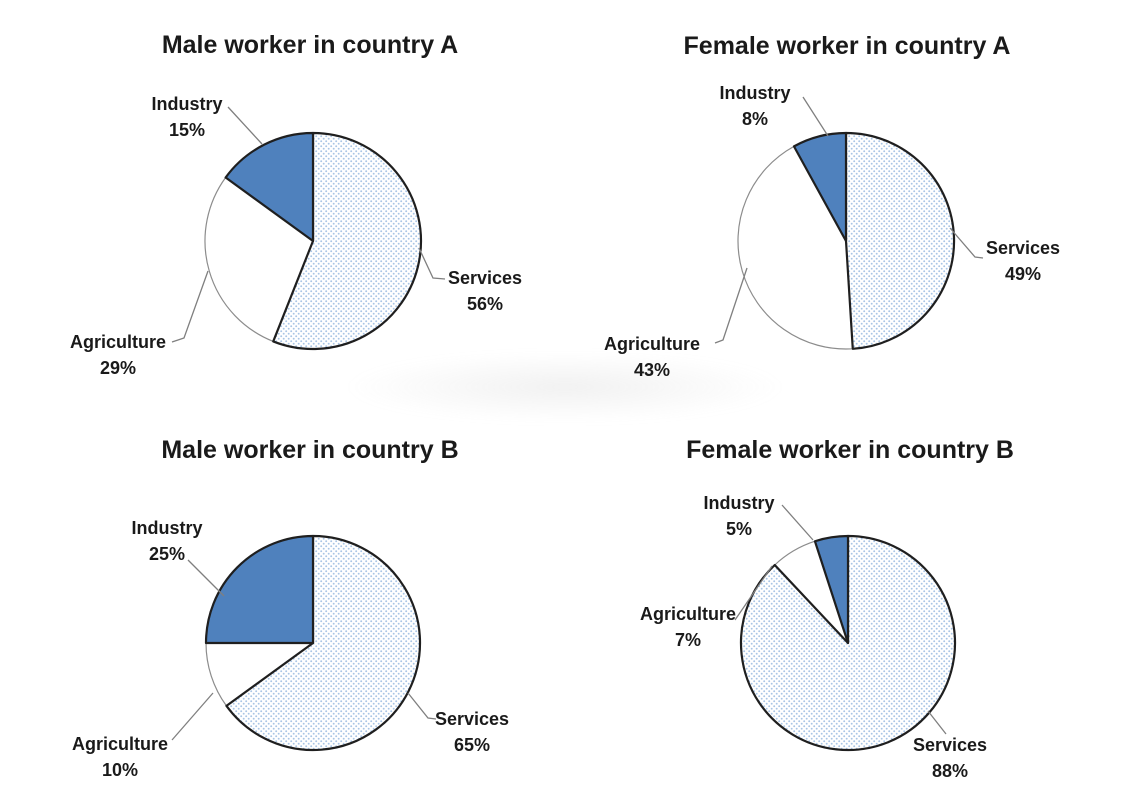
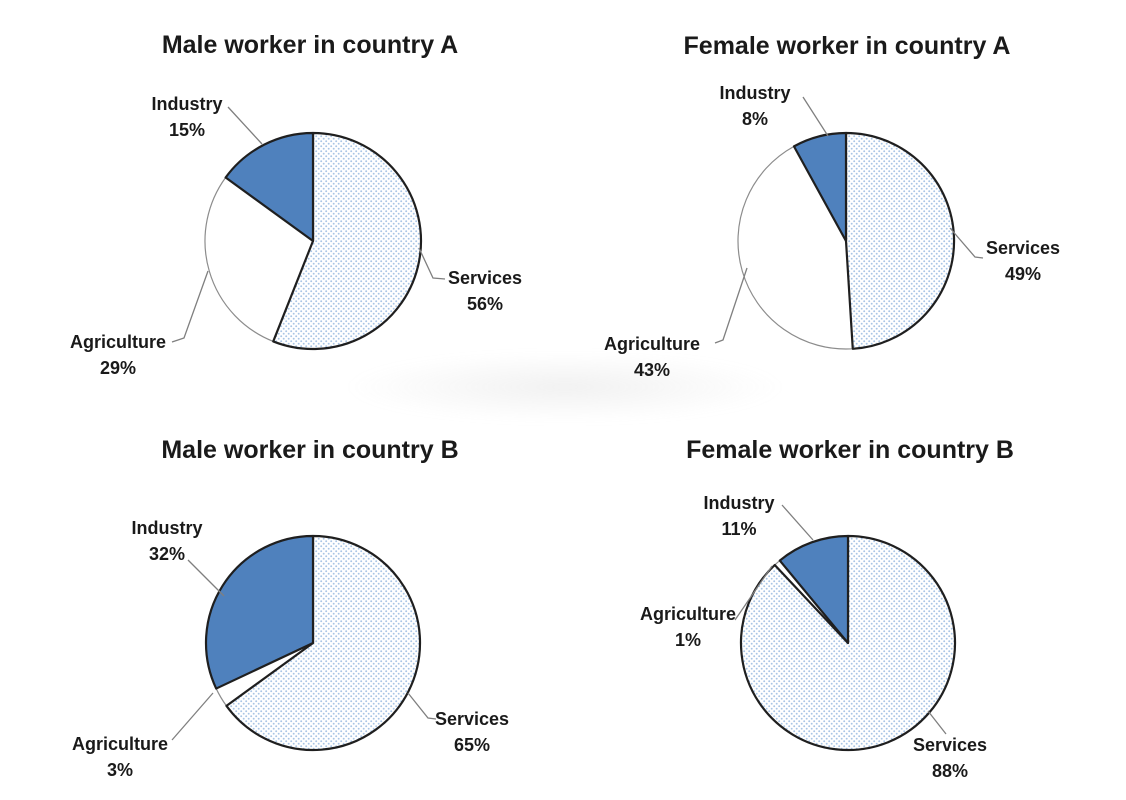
Male worker in country B/Agriculture: 10% -> 3%
Male worker in country B/Industry: 25% -> 32%
Female worker in country B/Agriculture: 7% -> 1%
Female worker in country B/Industry: 5% -> 11%
